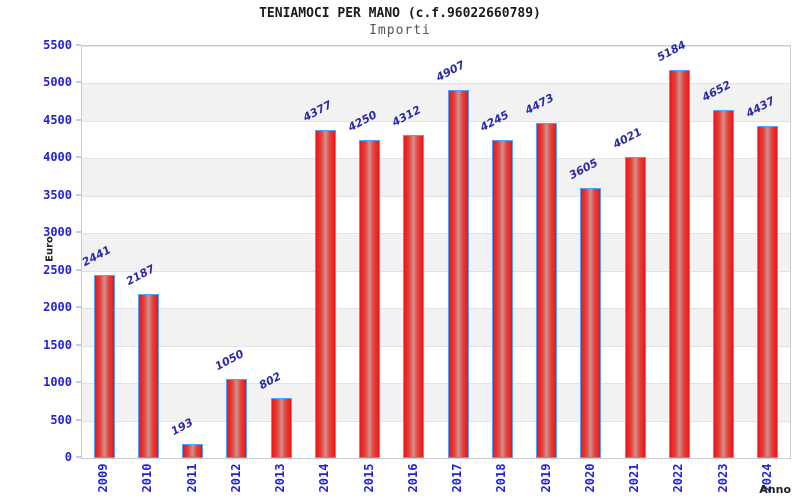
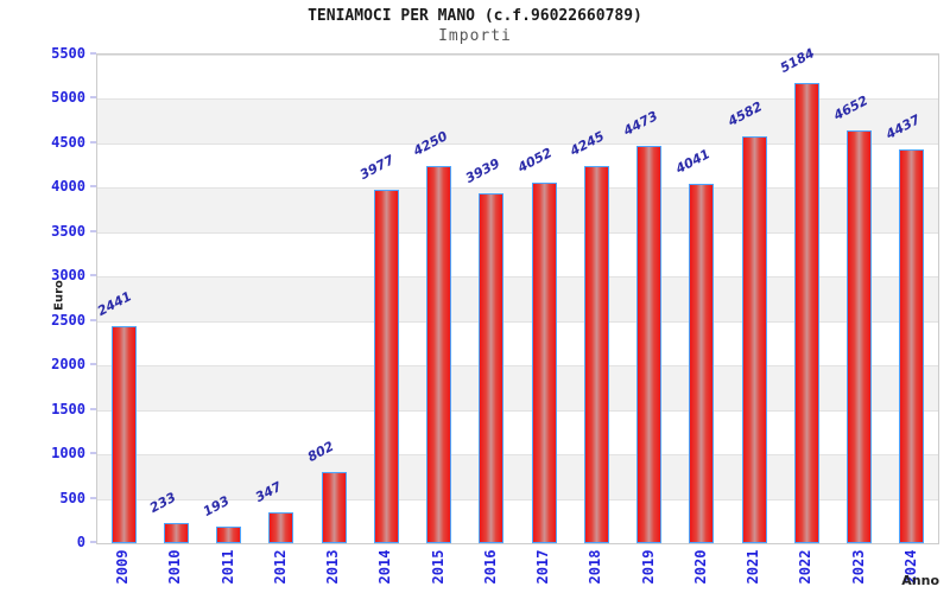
2010: 2187 -> 233
2012: 1050 -> 347
2014: 4377 -> 3977
2016: 4312 -> 3939
2017: 4907 -> 4052
2020: 3605 -> 4041
2021: 4021 -> 4582
